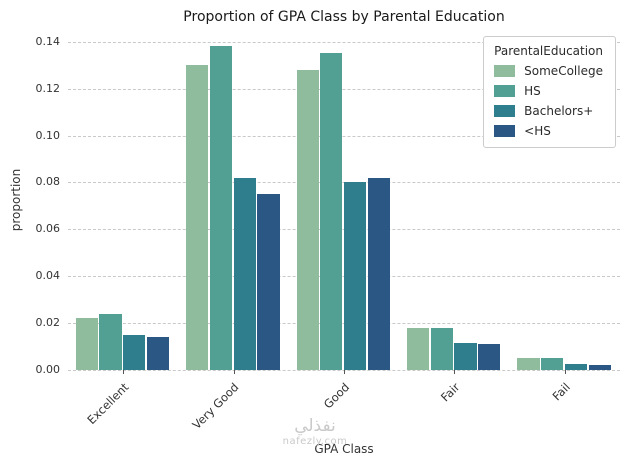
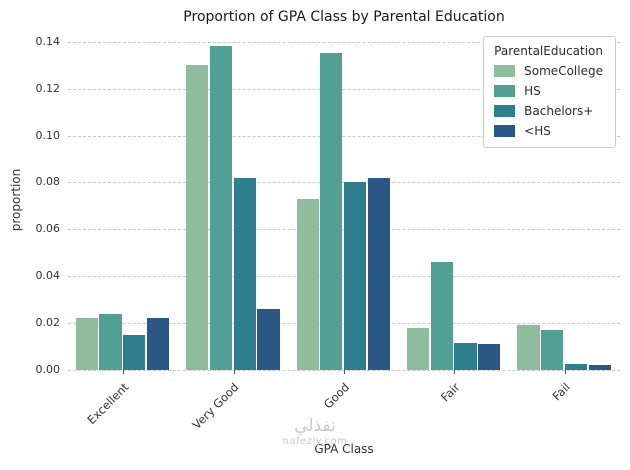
<HS/Excellent: 0.014 -> 0.022
<HS/Very Good: 0.075 -> 0.026
SomeCollege/Good: 0.128 -> 0.073
HS/Fair: 0.018 -> 0.046
SomeCollege/Fail: 0.005 -> 0.019
HS/Fail: 0.005 -> 0.017
